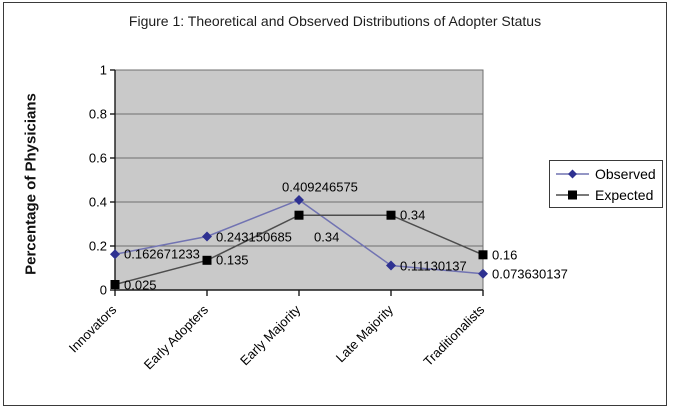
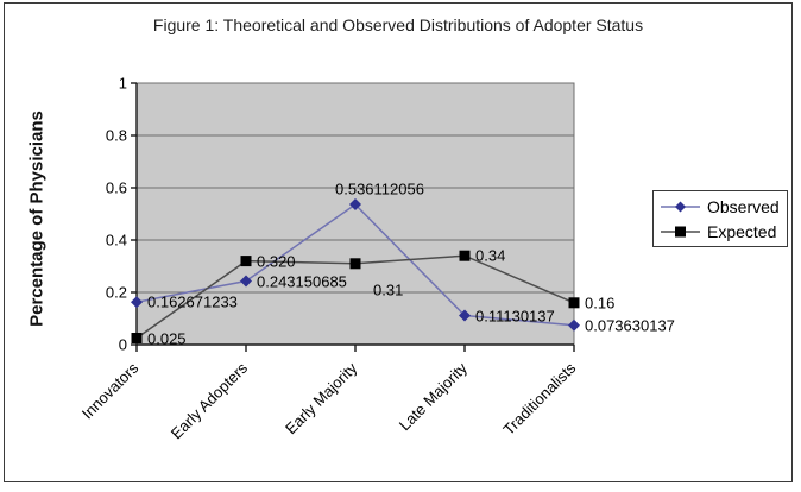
Expected/Early Adopters: 0.135 -> 0.320
Observed/Early Majority: 0.409246575 -> 0.536112056
Expected/Early Majority: 0.34 -> 0.31
